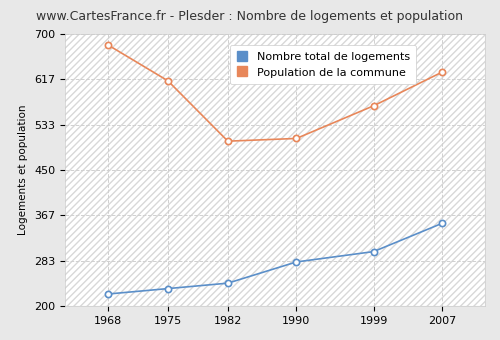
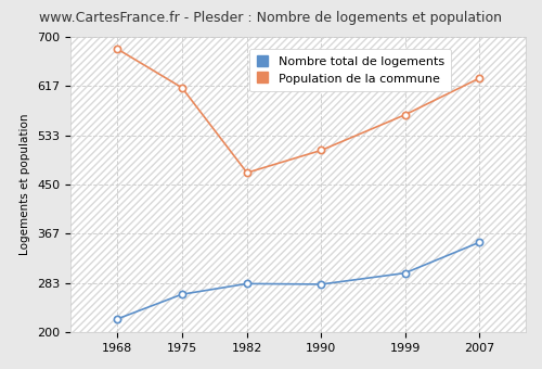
Nombre total de logements/1975: 232 -> 264
Nombre total de logements/1982: 242 -> 282
Population de la commune/1982: 503 -> 470
